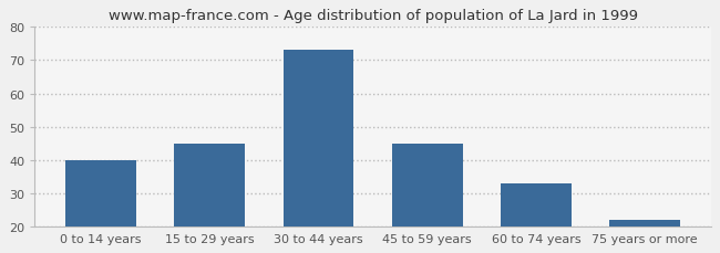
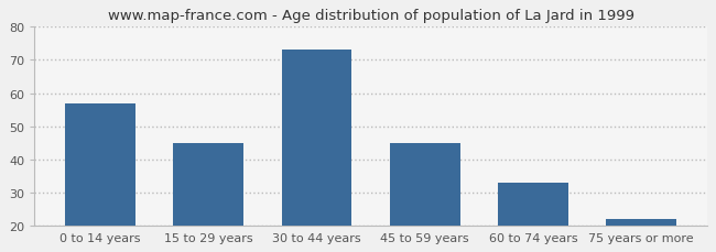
0 to 14 years: 40 -> 57
